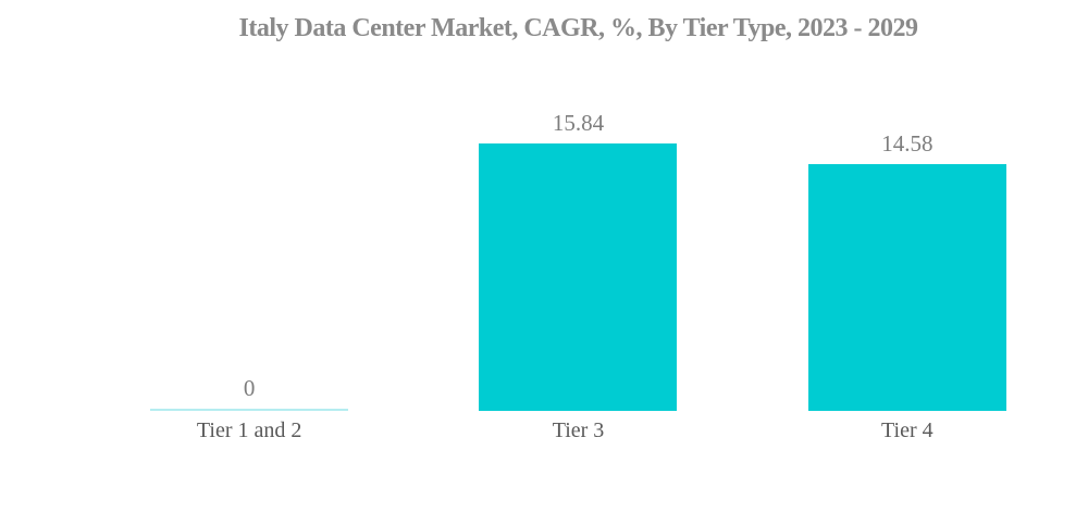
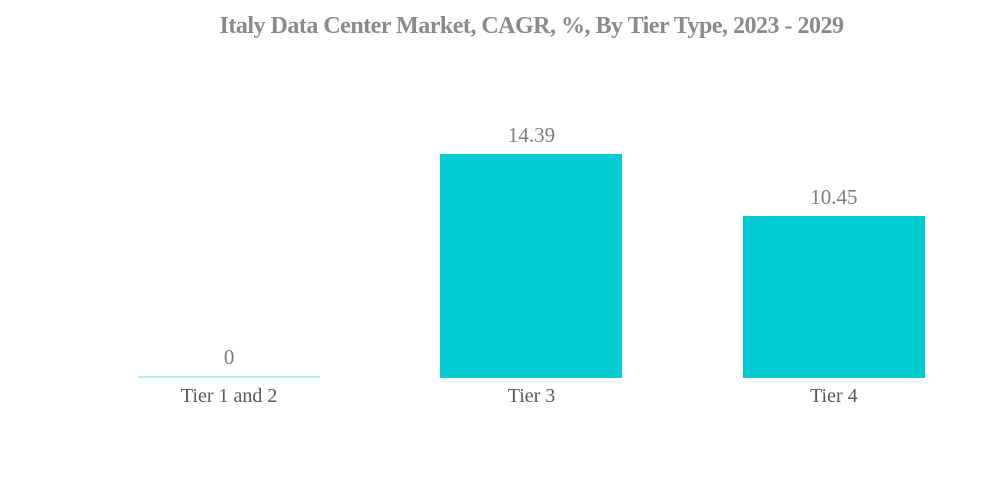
Tier 3: 15.84 -> 14.39
Tier 4: 14.58 -> 10.45
